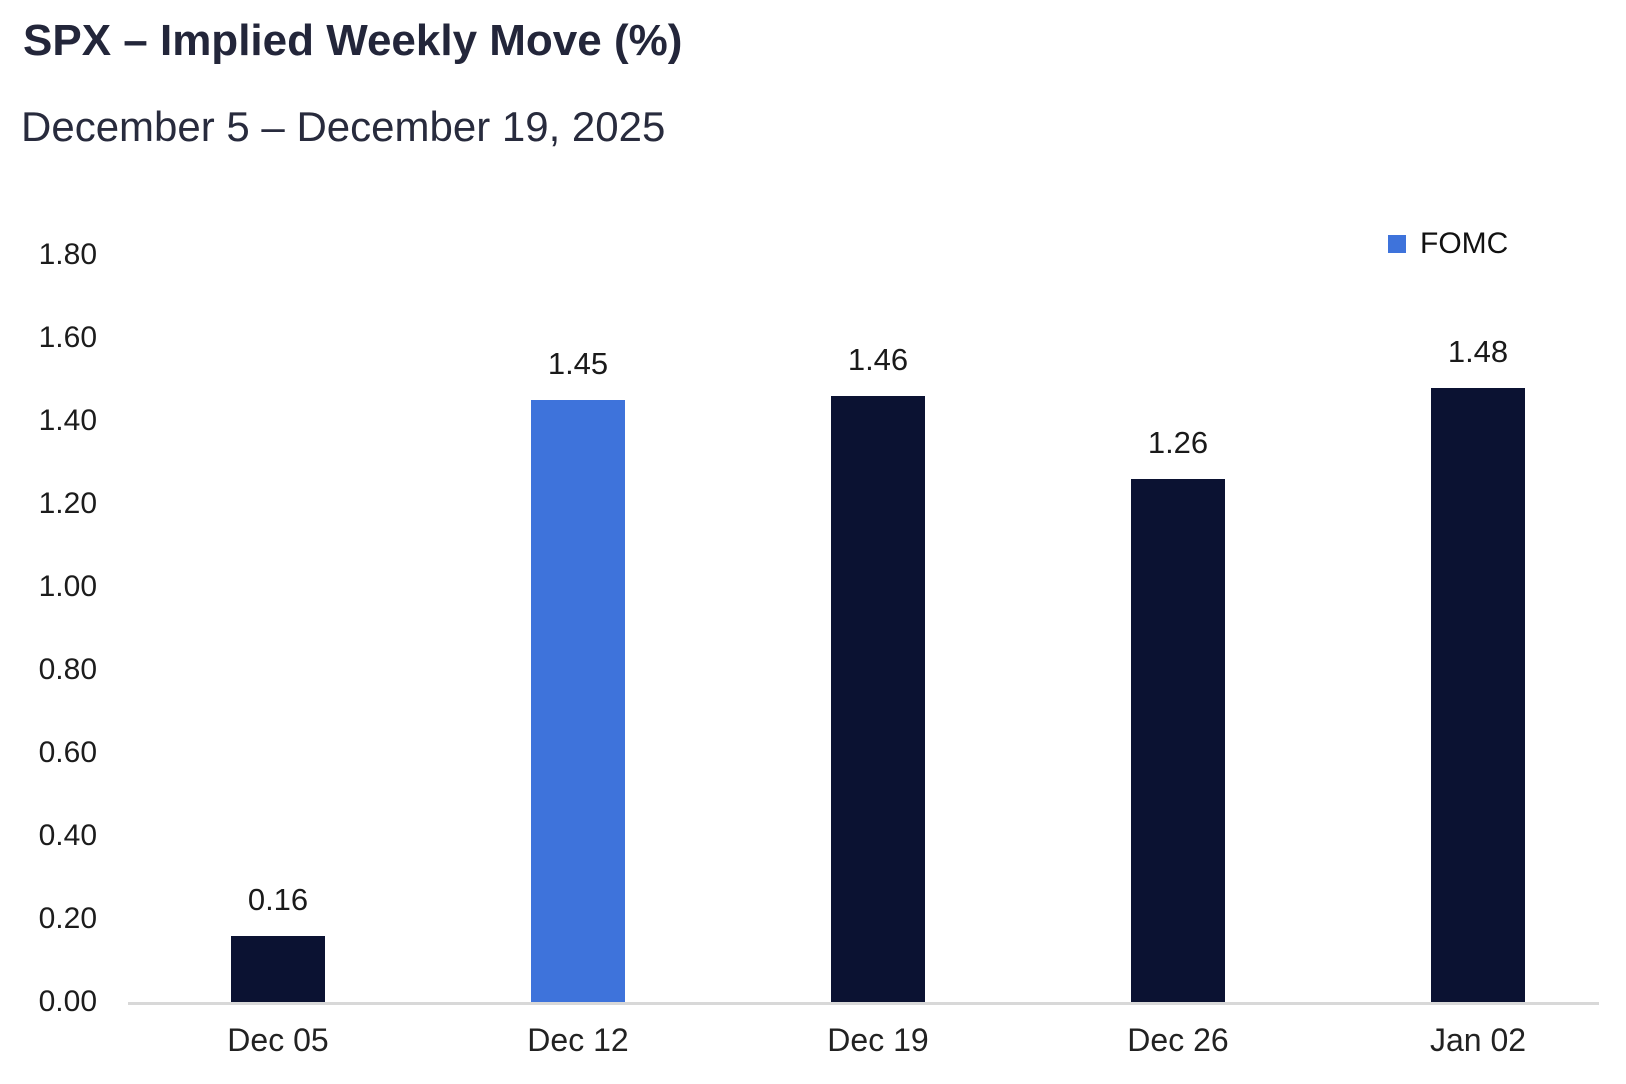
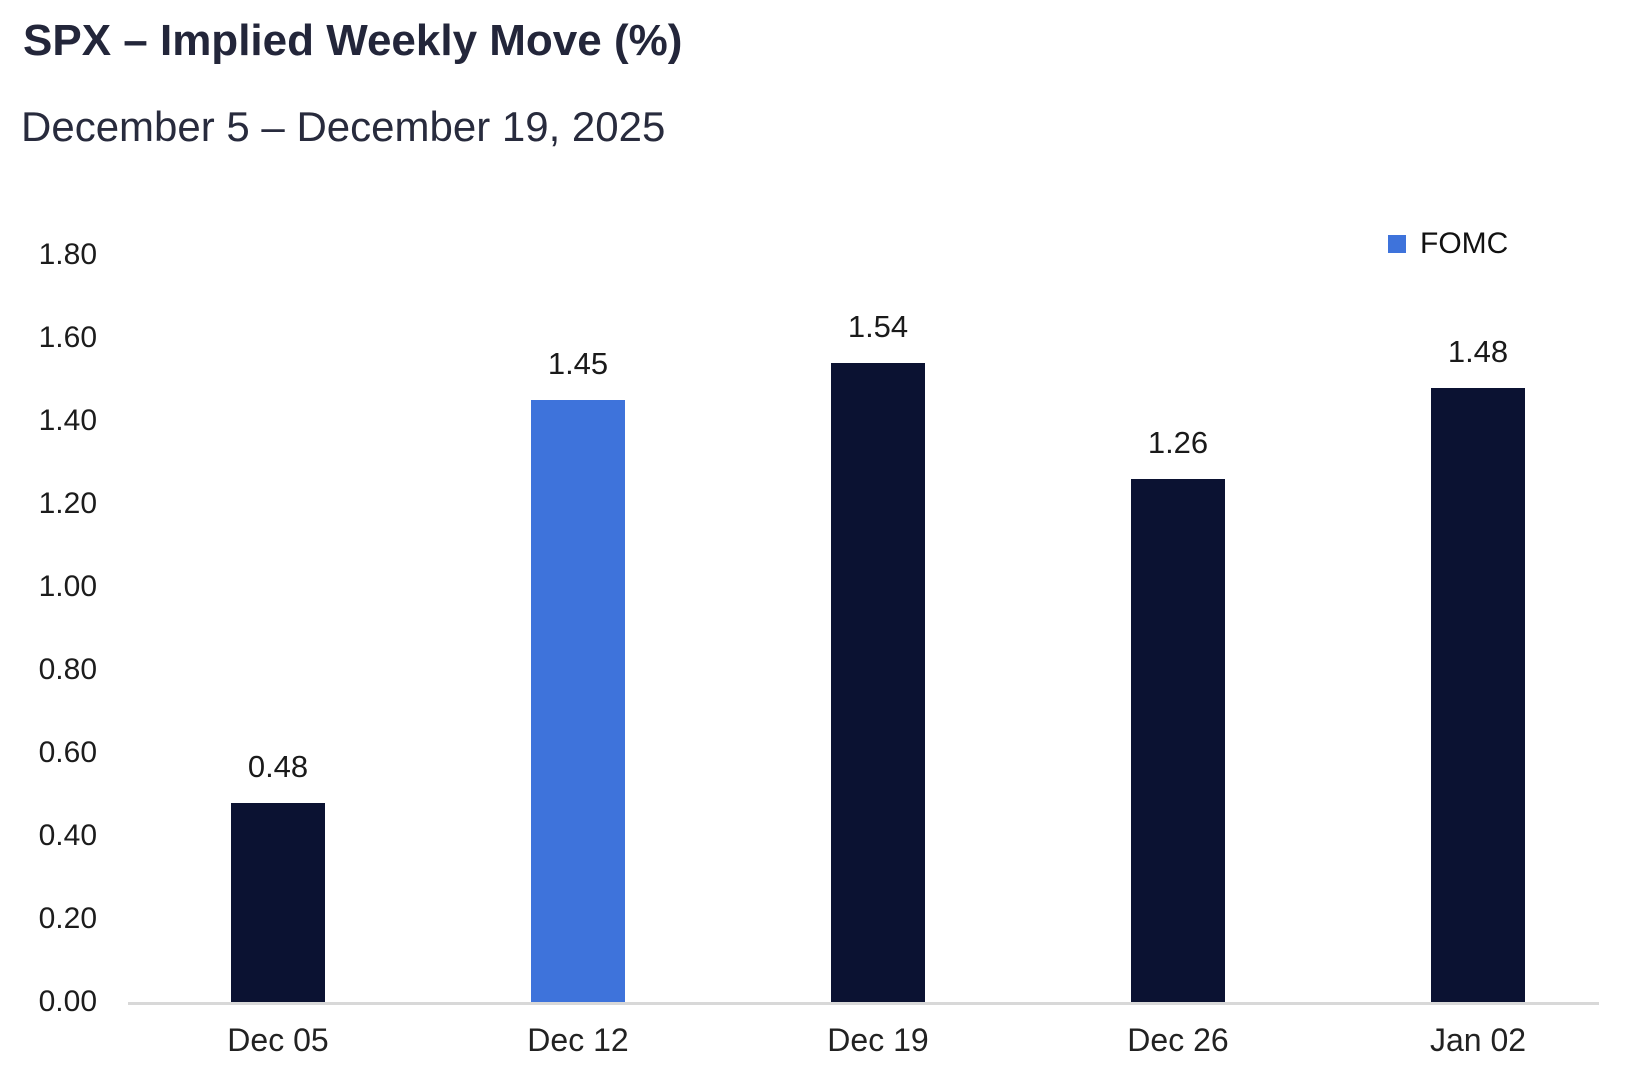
Dec 05: 0.16 -> 0.48
Dec 19: 1.46 -> 1.54
